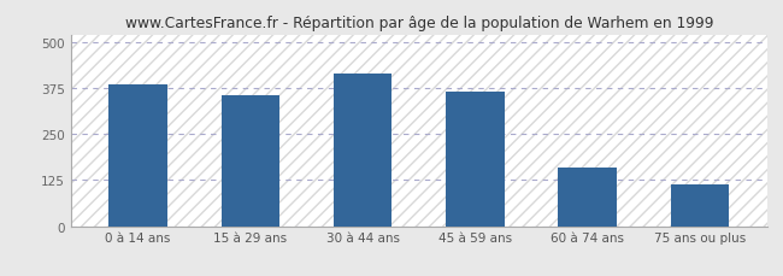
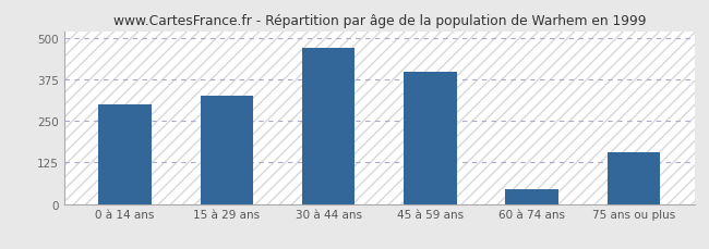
0 à 14 ans: 385 -> 300
15 à 29 ans: 355 -> 325
30 à 44 ans: 415 -> 470
45 à 59 ans: 365 -> 400
60 à 74 ans: 158 -> 45
75 ans ou plus: 112 -> 155
